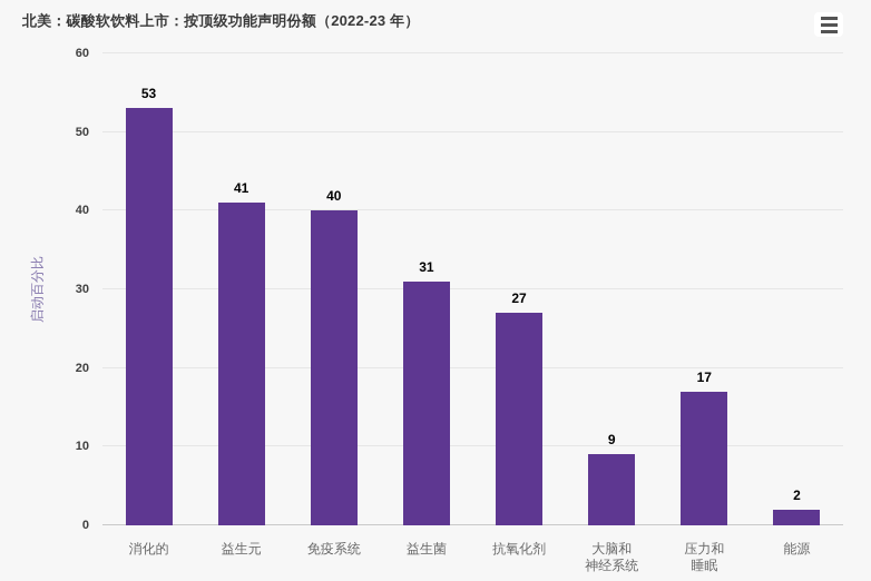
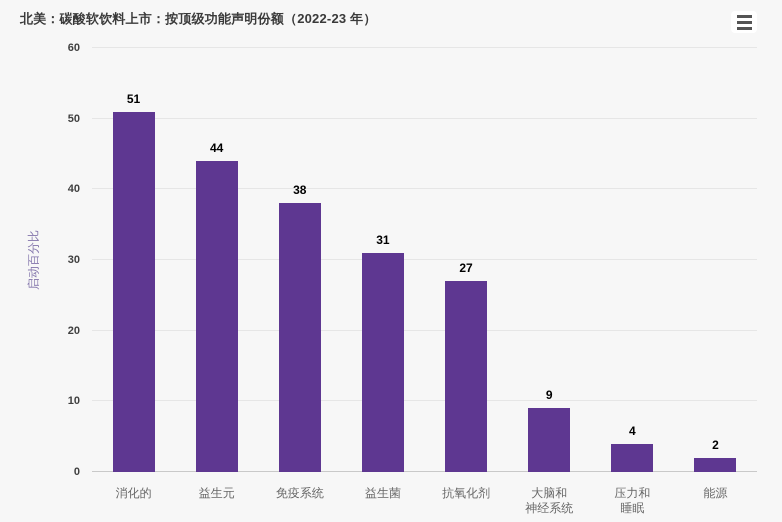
消化的: 53 -> 51
益生元: 41 -> 44
免疫系统: 40 -> 38
压力和 睡眠: 17 -> 4
